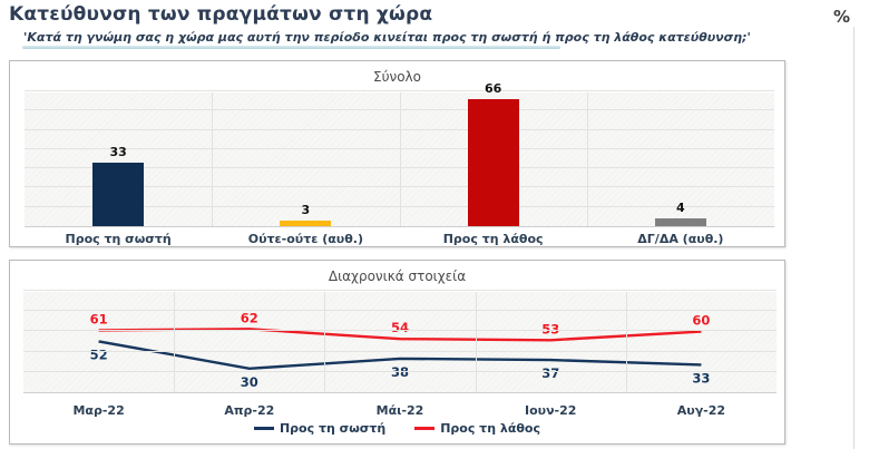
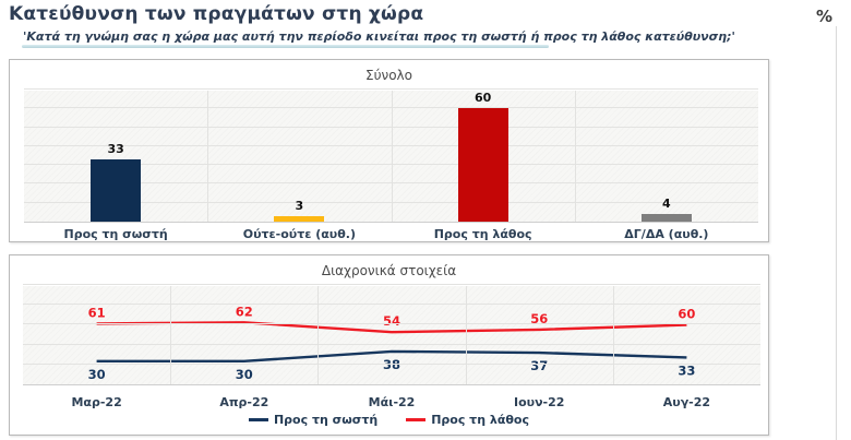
Σύνολο/Προς τη λάθος: 66 -> 60
Διαχρονικά στοιχεία/Προς τη σωστή/Μαρ-22: 52 -> 30
Διαχρονικά στοιχεία/Προς τη λάθος/Ιουν-22: 53 -> 56
